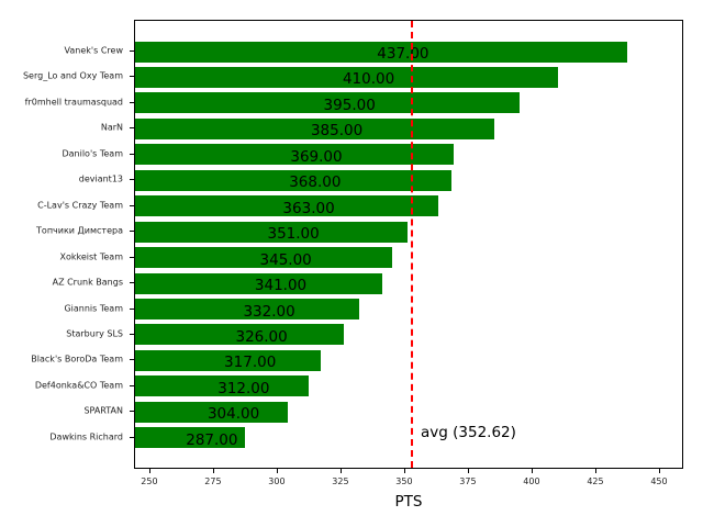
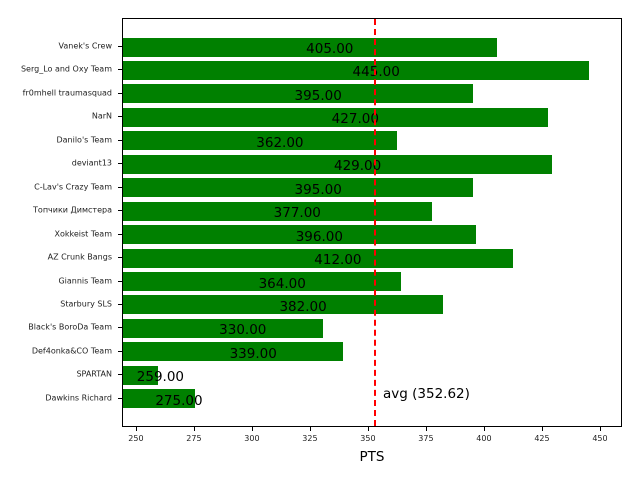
Vanek's Crew: 437.00 -> 405.00
Serg_Lo and Oxy Team: 410.00 -> 445.00
NarN: 385.00 -> 427.00
Danilo's Team: 369.00 -> 362.00
deviant13: 368.00 -> 429.00
C-Lav's Crazy Team: 363.00 -> 395.00
Топчики Димстера: 351.00 -> 377.00
Xokkeist Team: 345.00 -> 396.00
AZ Crunk Bangs: 341.00 -> 412.00
Giannis Team: 332.00 -> 364.00
Starbury SLS: 326.00 -> 382.00
Black's BoroDa Team: 317.00 -> 330.00
Def4onka&CO Team: 312.00 -> 339.00
SPARTAN: 304.00 -> 259.00
Dawkins Richard: 287.00 -> 275.00
